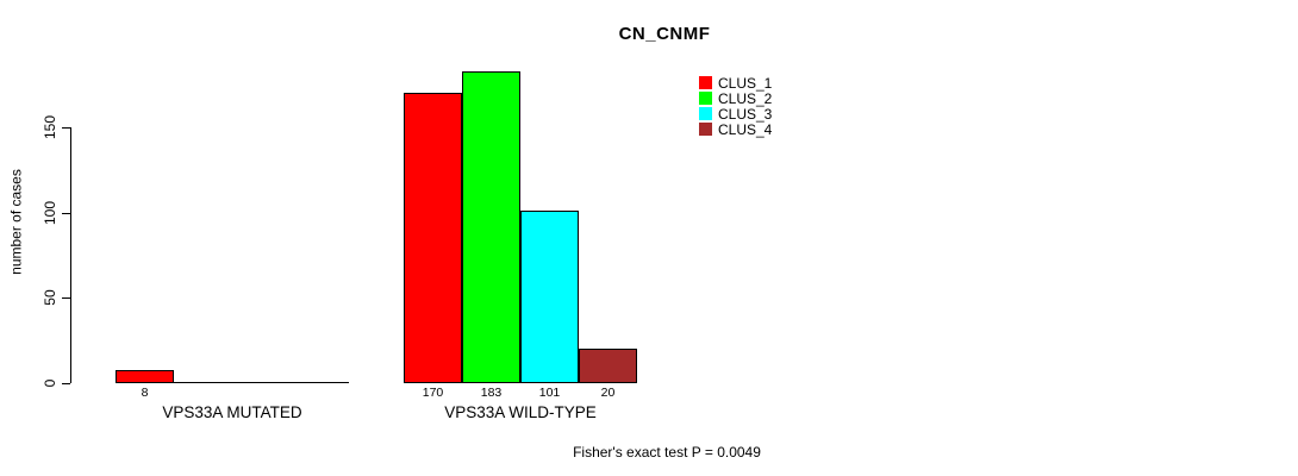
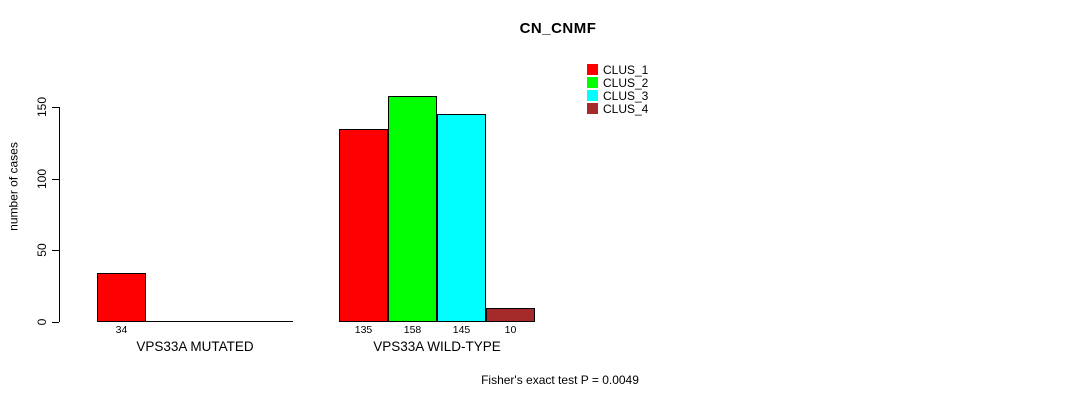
CLUS_1/VPS33A MUTATED: 8 -> 34
CLUS_1/VPS33A WILD-TYPE: 170 -> 135
CLUS_2/VPS33A WILD-TYPE: 183 -> 158
CLUS_3/VPS33A WILD-TYPE: 101 -> 145
CLUS_4/VPS33A WILD-TYPE: 20 -> 10
